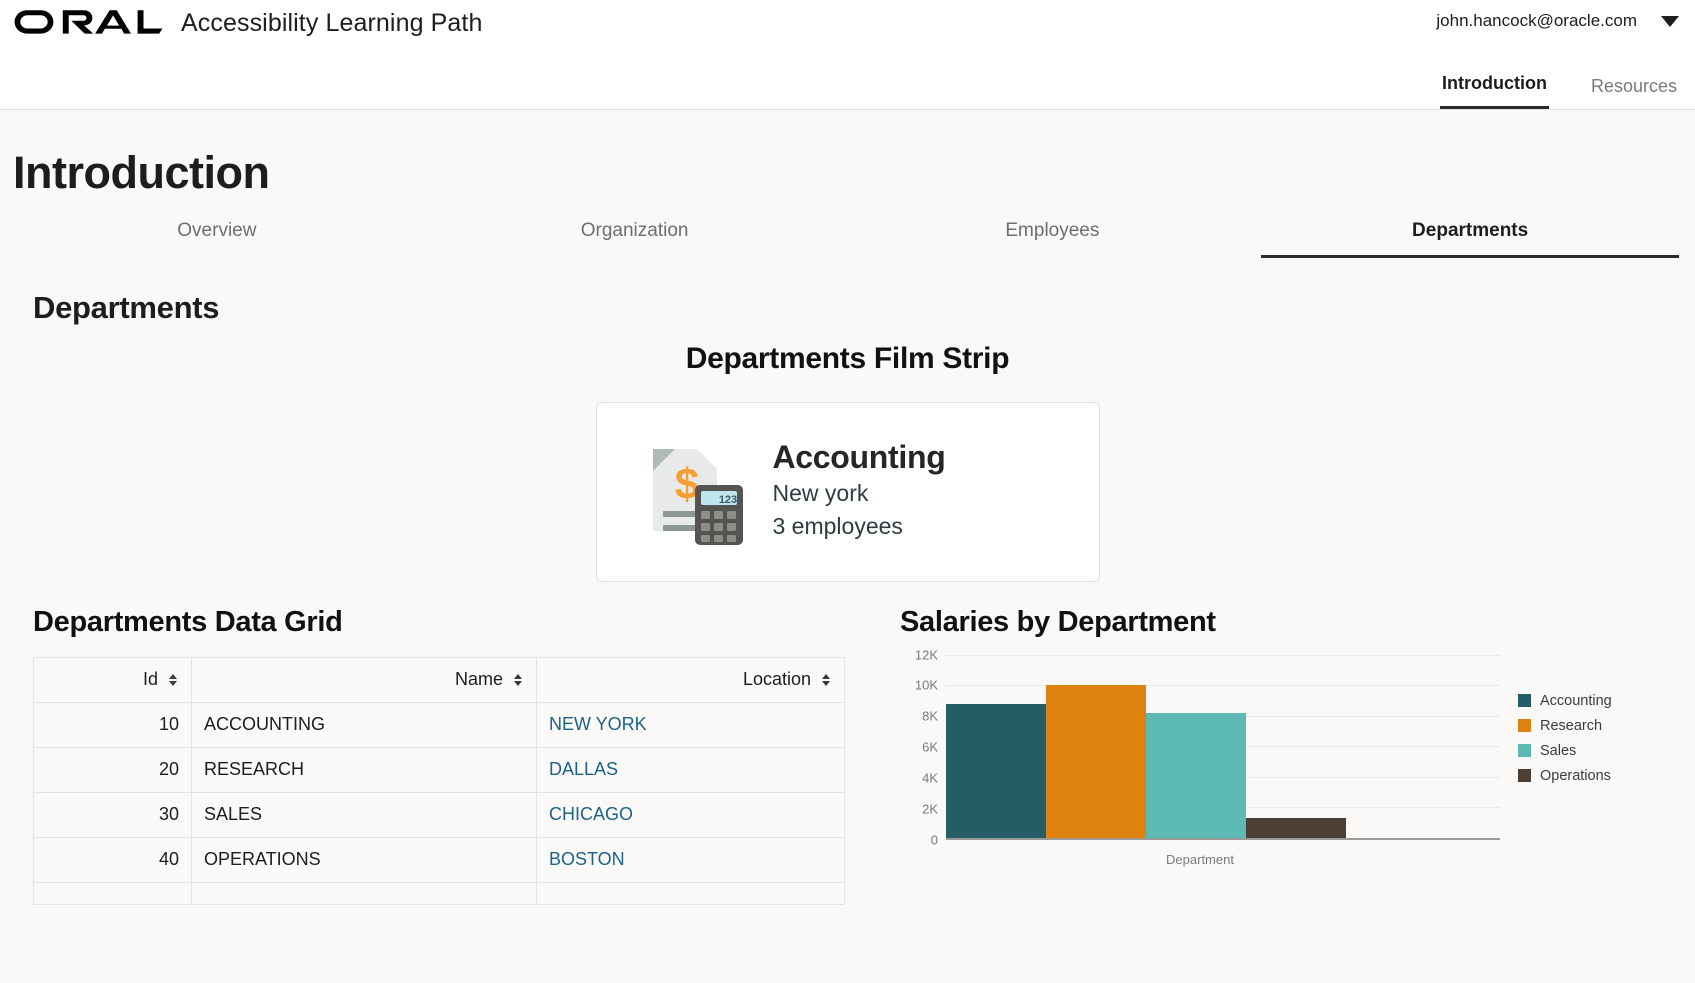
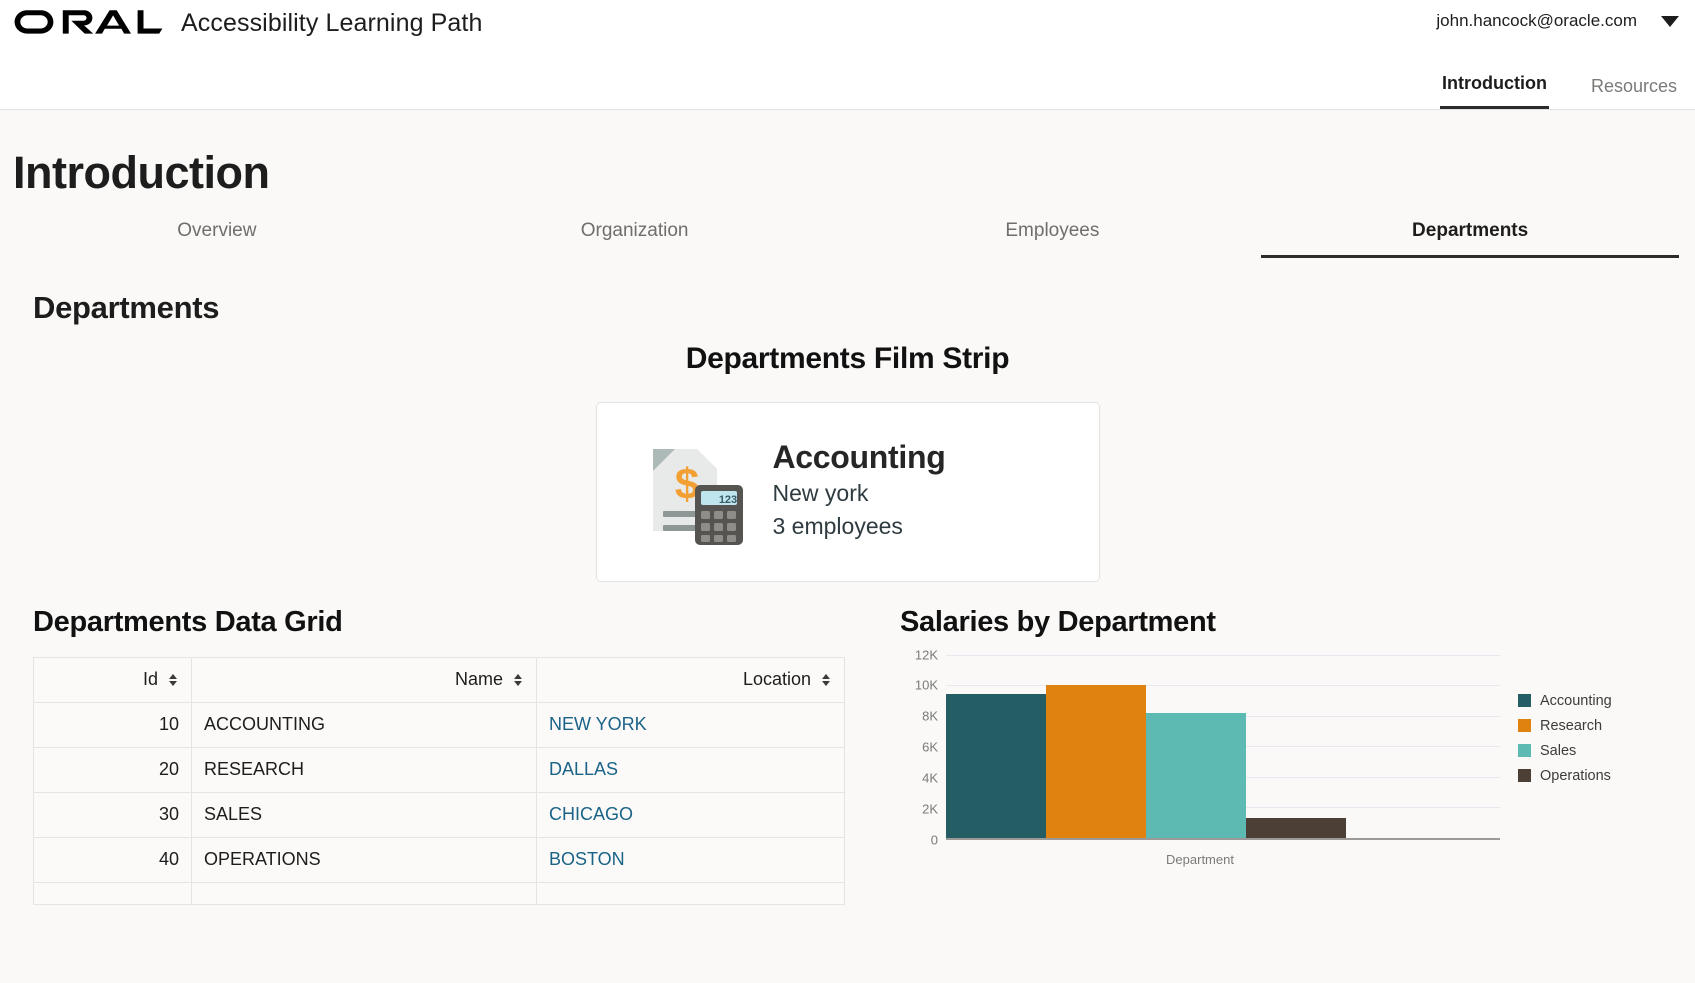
Accounting: 8.8K -> 9.4K
